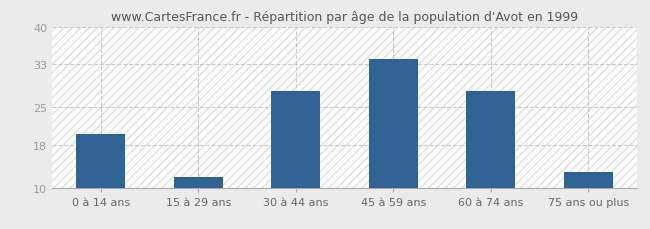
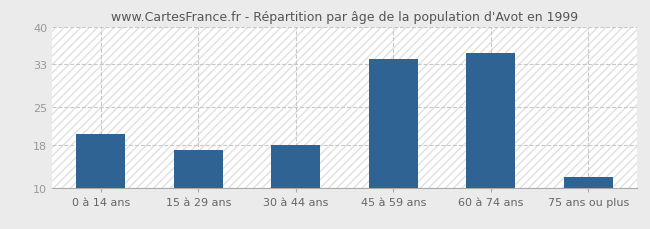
15 à 29 ans: 12 -> 17
30 à 44 ans: 28 -> 18
60 à 74 ans: 28 -> 35
75 ans ou plus: 13 -> 12
